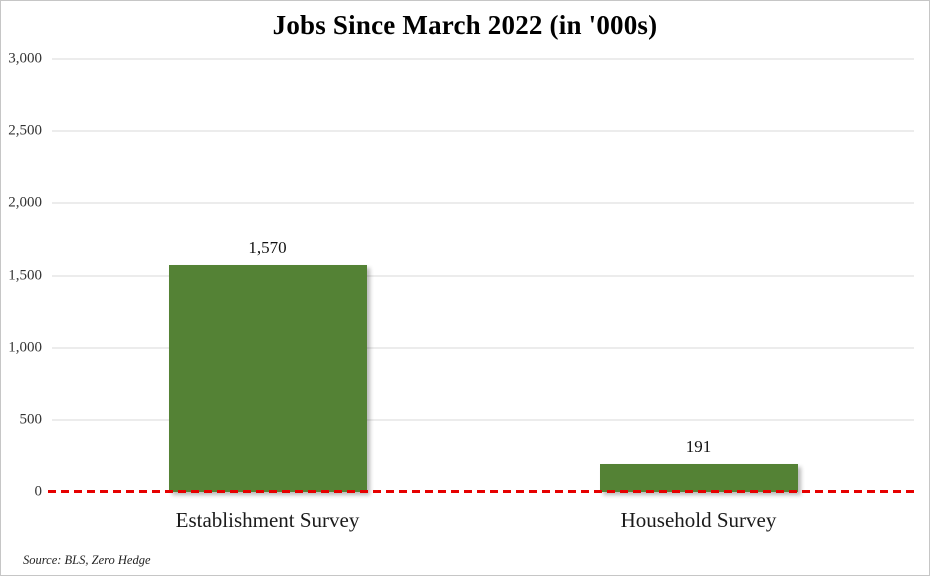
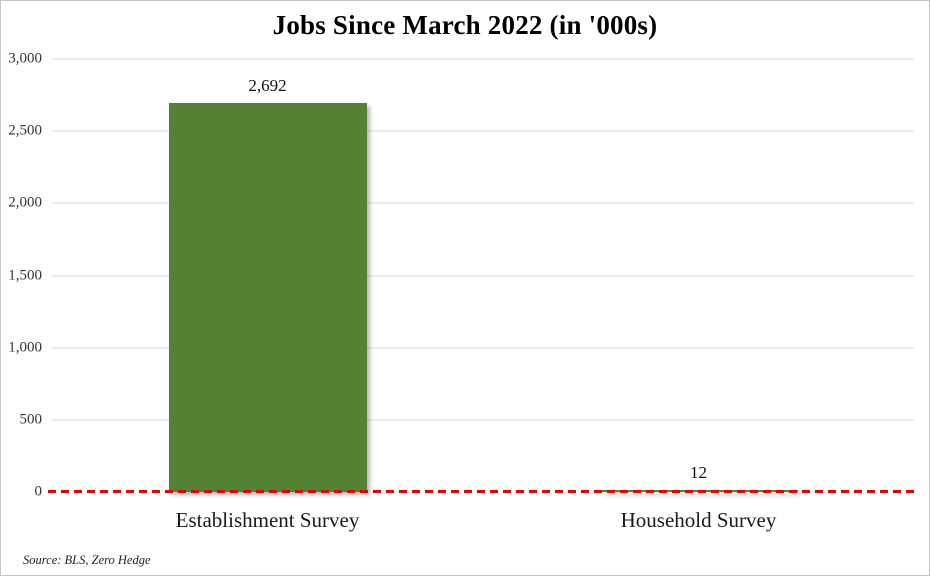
Establishment Survey: 1,570 -> 2,692
Household Survey: 191 -> 12
